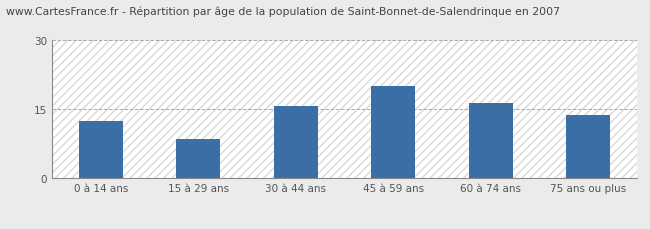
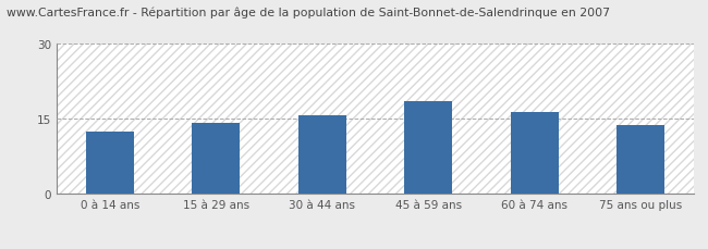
15 à 29 ans: 8.5 -> 14.3
45 à 59 ans: 20.0 -> 18.5
